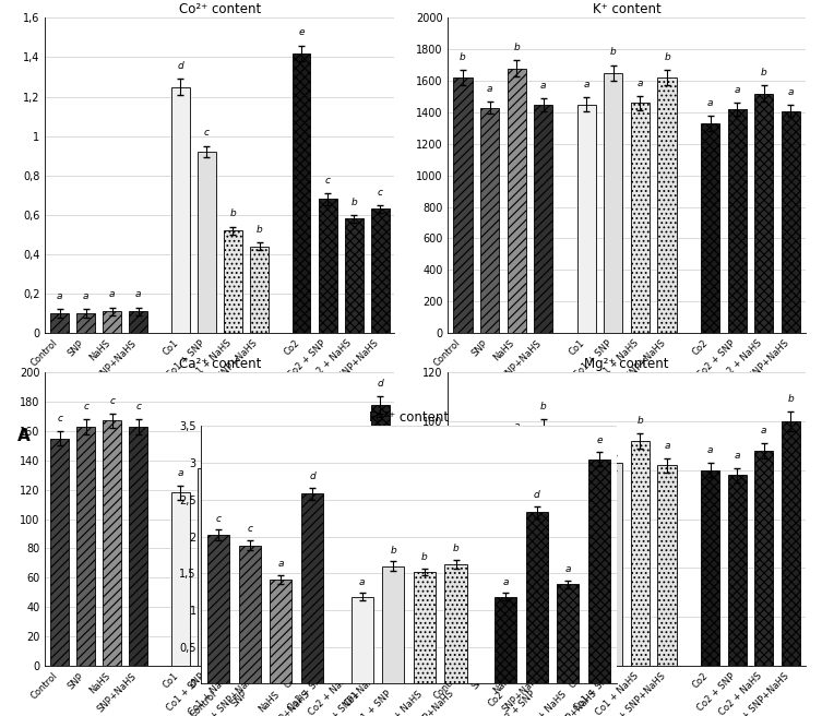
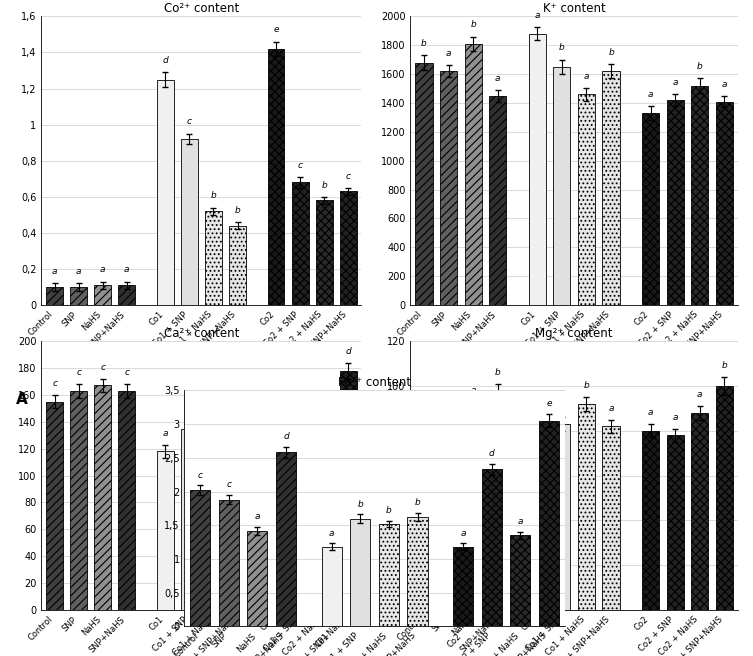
K⁺ content/Control: 1620 -> 1680
K⁺ content/SNP: 1430 -> 1620
K⁺ content/NaHS: 1680 -> 1810
K⁺ content/Co1: 1450 -> 1880
